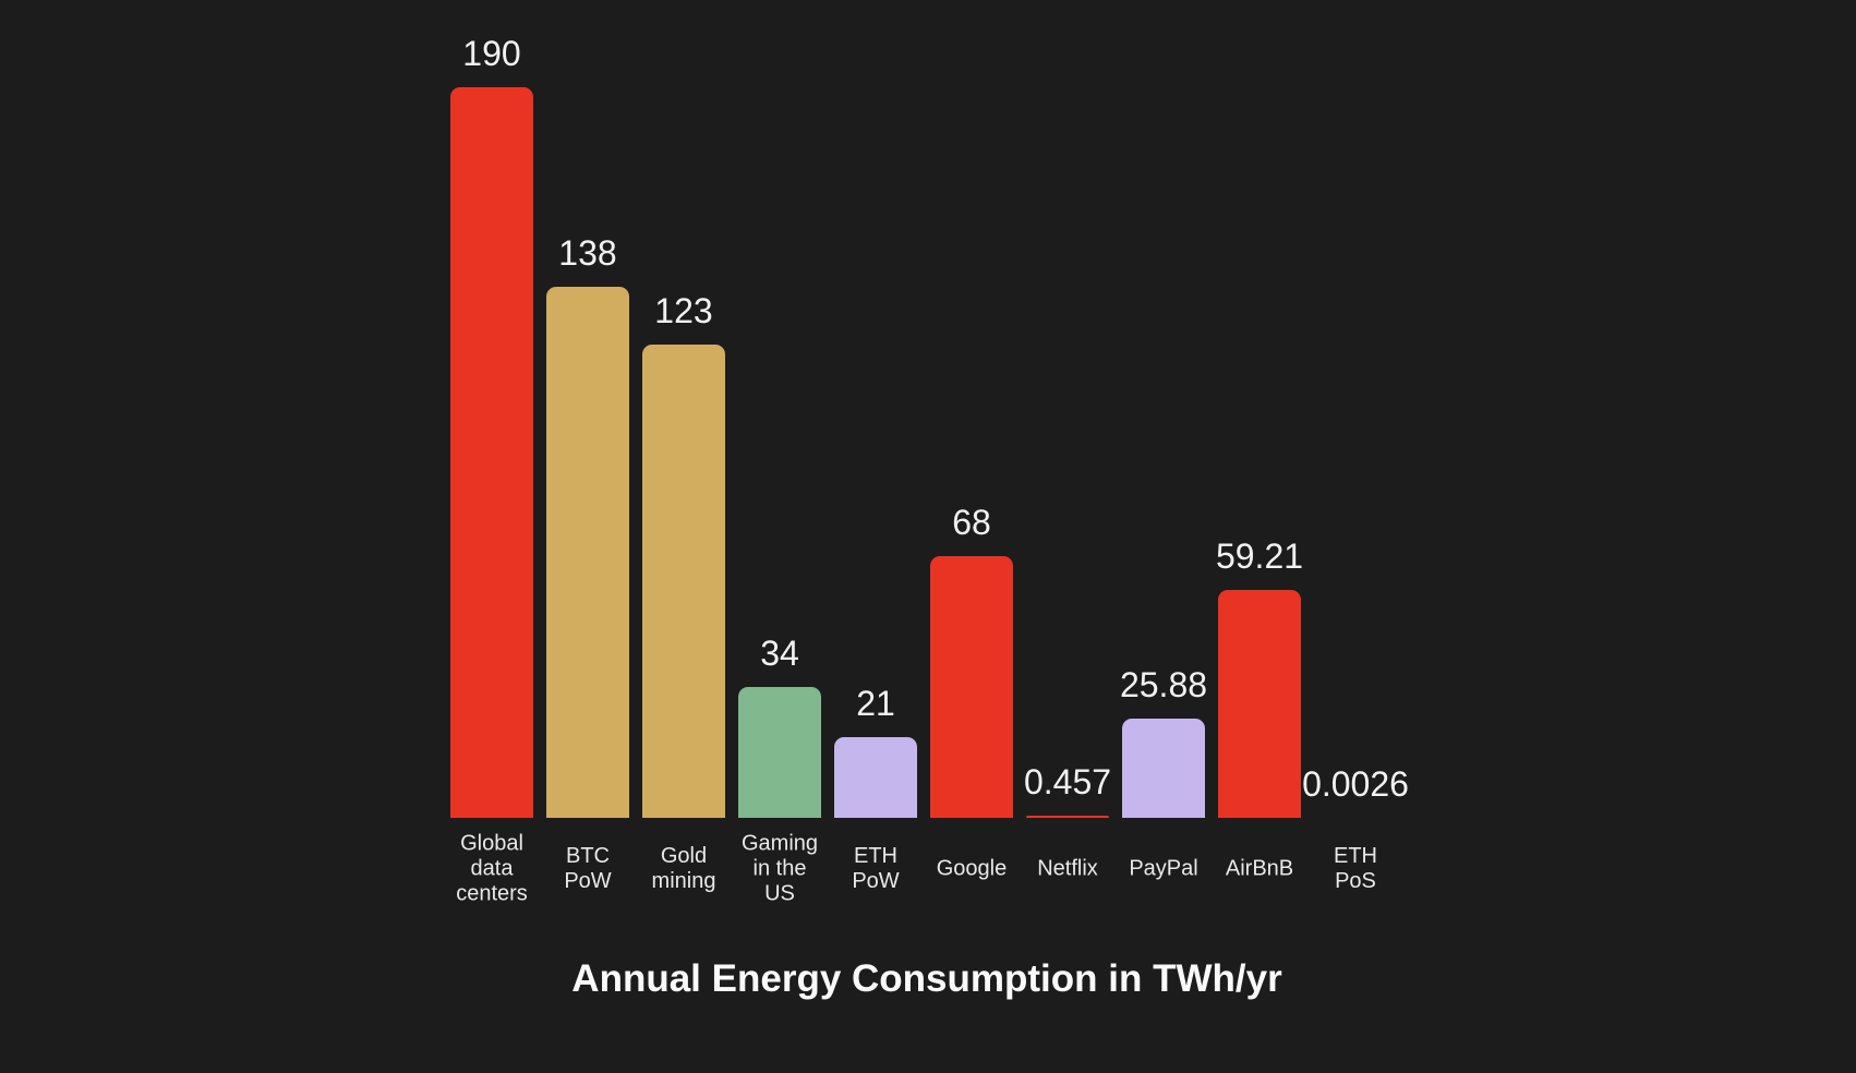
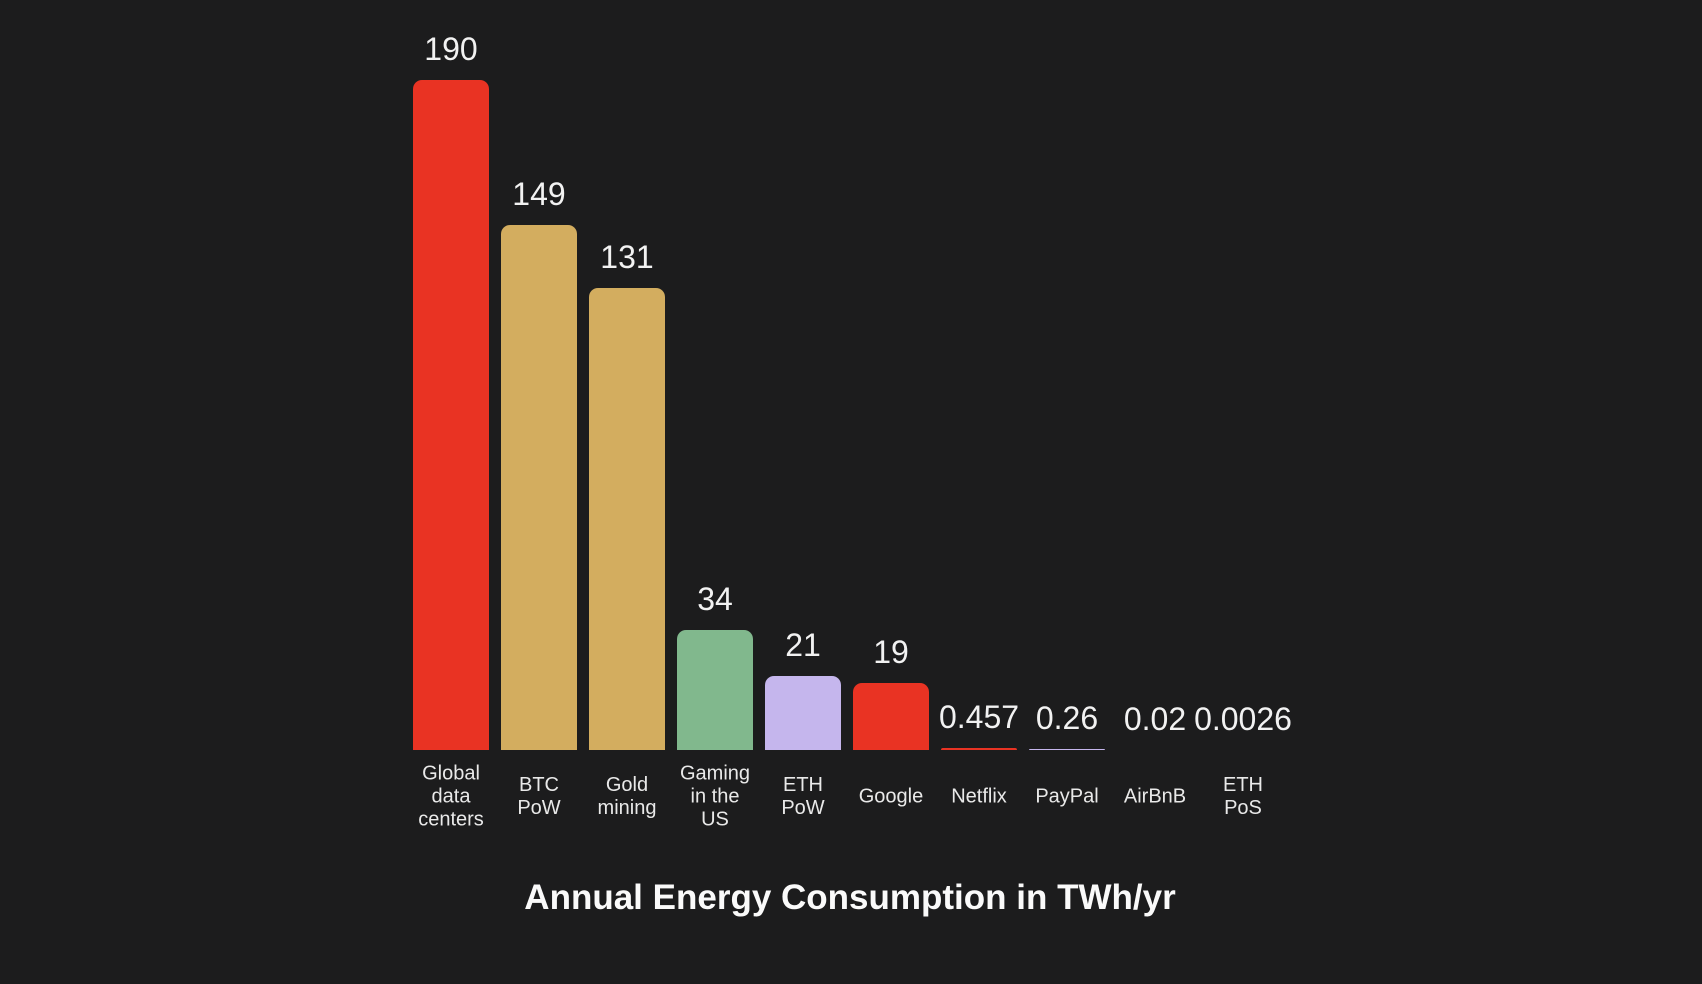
BTC PoW: 138 -> 149
Gold mining: 123 -> 131
Google: 68 -> 19
PayPal: 25.88 -> 0.26
AirBnB: 59.21 -> 0.02
